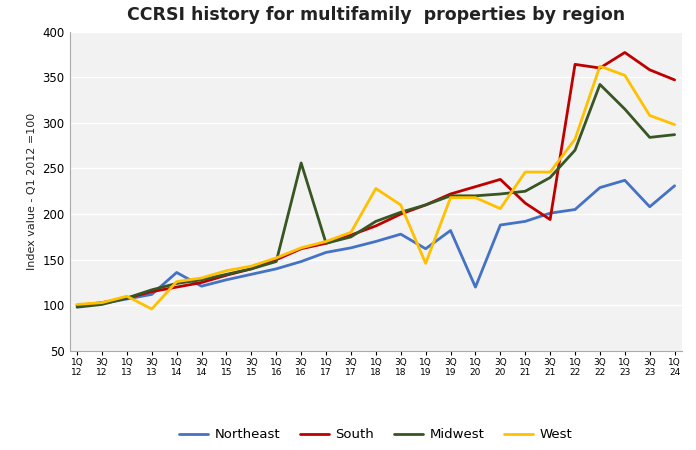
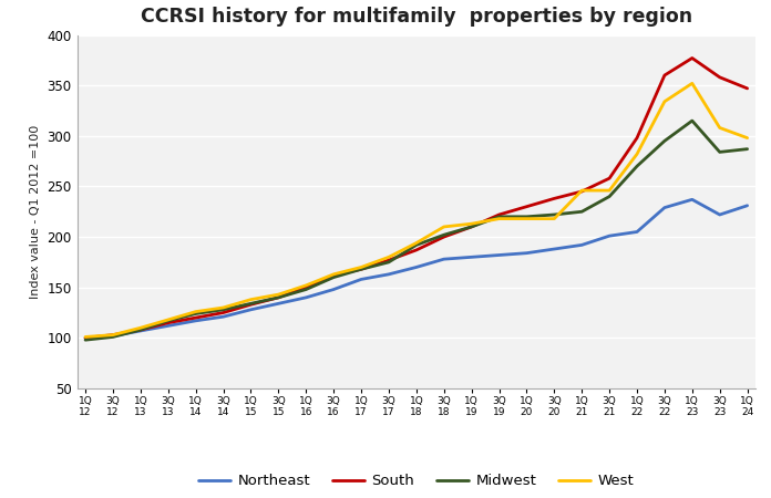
West/3Q 13: 96 -> 118
Northeast/1Q 14: 136 -> 117
Midwest/3Q 16: 256 -> 160
West/1Q 18: 228 -> 194
Northeast/1Q 19: 162 -> 180
West/1Q 19: 146 -> 213
Northeast/1Q 20: 120 -> 184
West/3Q 20: 206 -> 218
South/1Q 21: 212 -> 245
South/3Q 21: 194 -> 258
South/1Q 22: 364 -> 298
Midwest/3Q 22: 342 -> 295
West/3Q 22: 362 -> 334
Northeast/3Q 23: 208 -> 222
